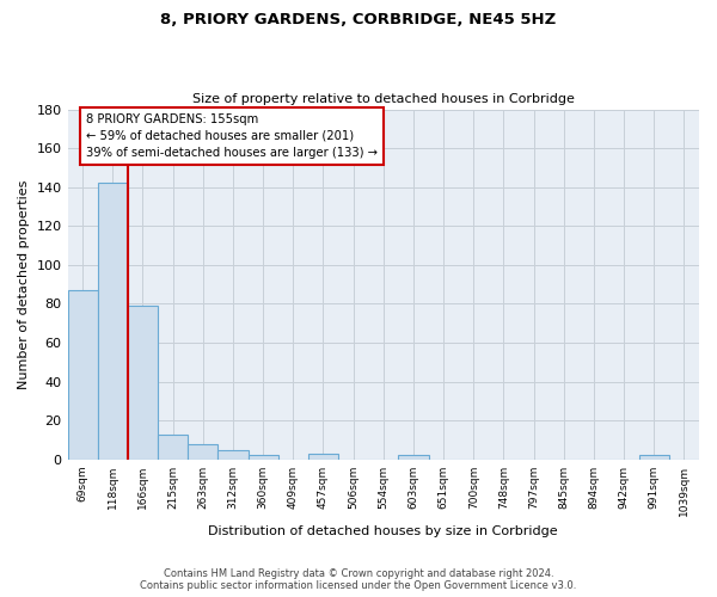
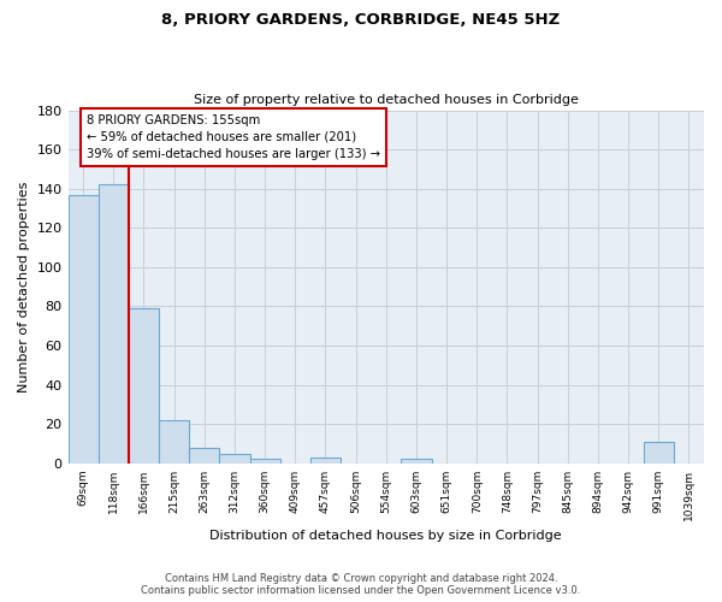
69sqm: 87 -> 137
215sqm: 13 -> 22
991sqm: 2 -> 11
